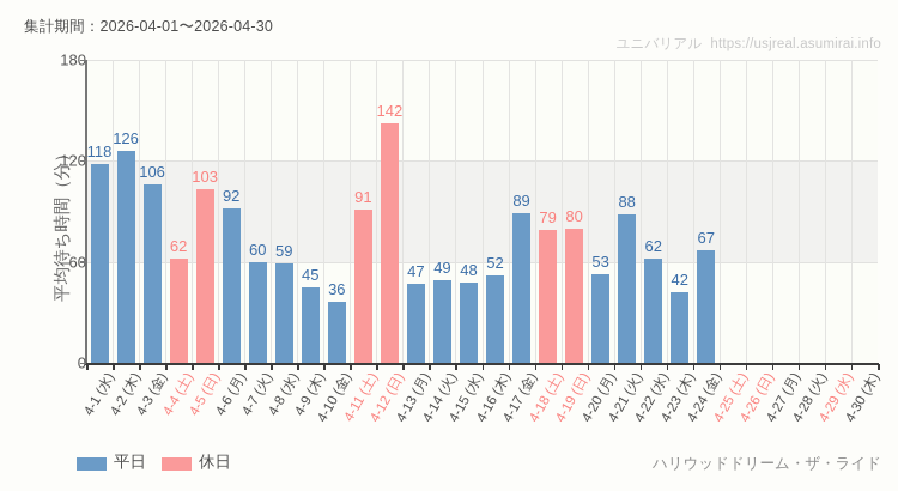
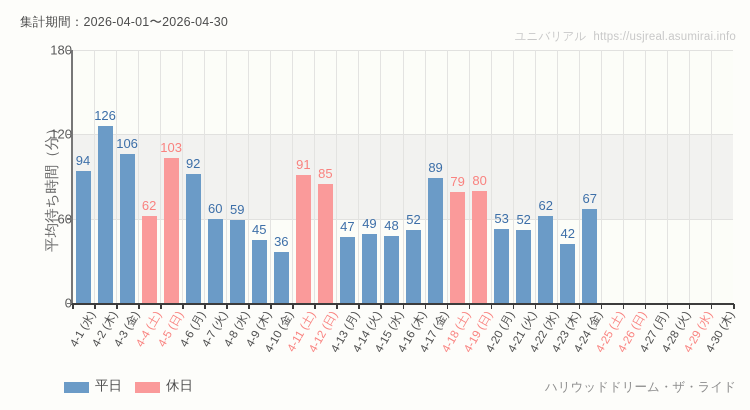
4-1 (水): 118 -> 94
4-12 (日): 142 -> 85
4-21 (火): 88 -> 52
